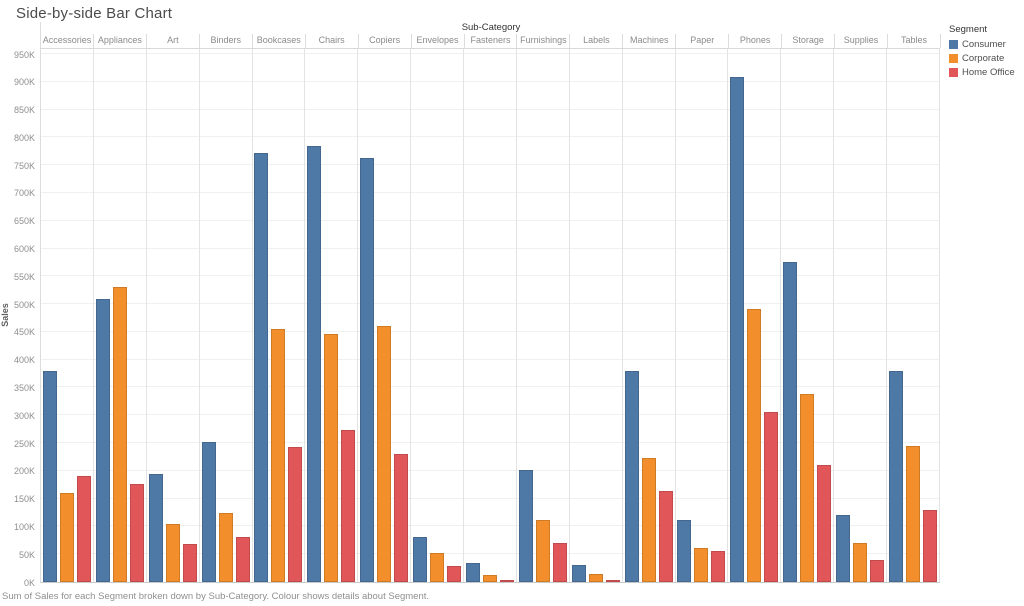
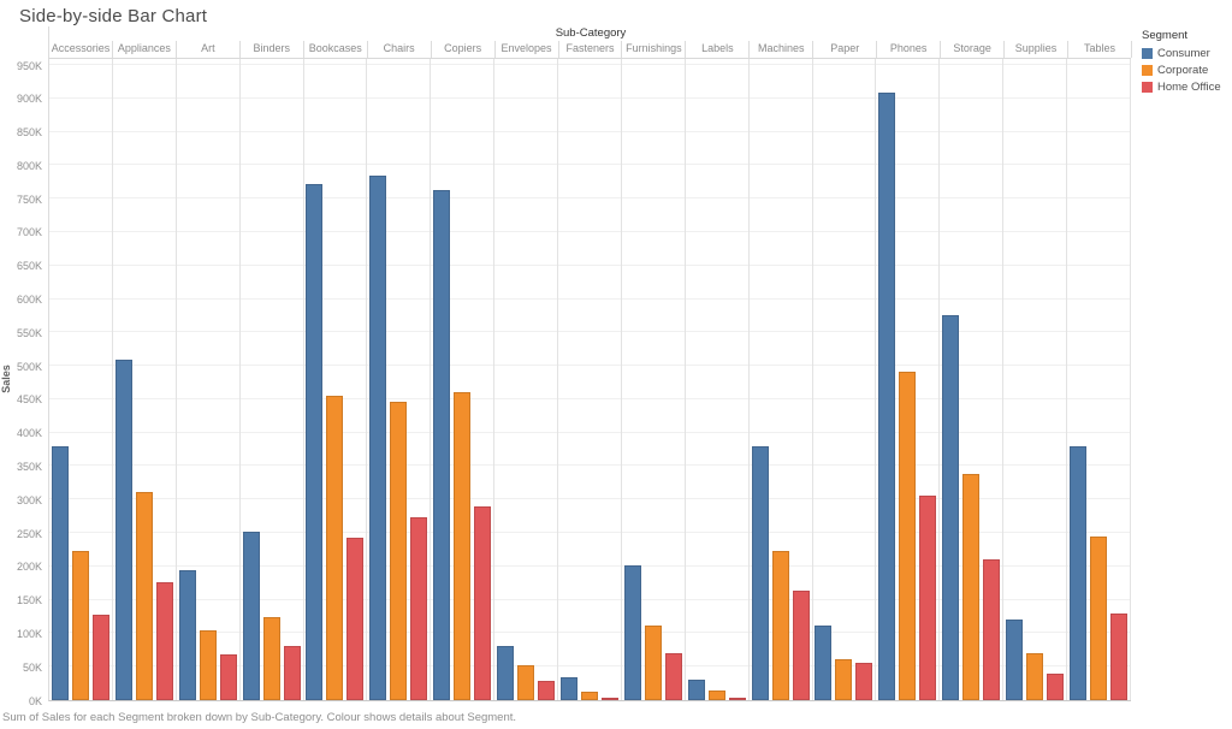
Corporate/Accessories: 160K -> 220K
Home Office/Accessories: 190K -> 130K
Corporate/Appliances: 530K -> 310K
Home Office/Copiers: 230K -> 290K
